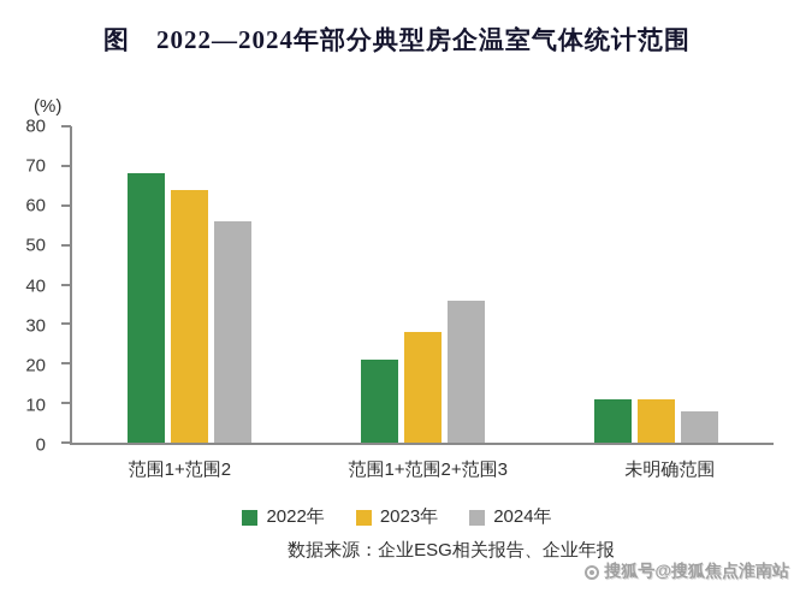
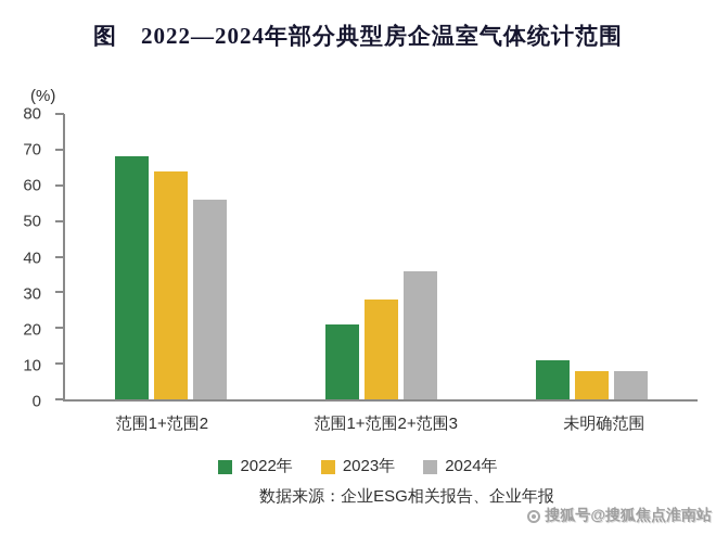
2023年/未明确范围: 11 -> 8
